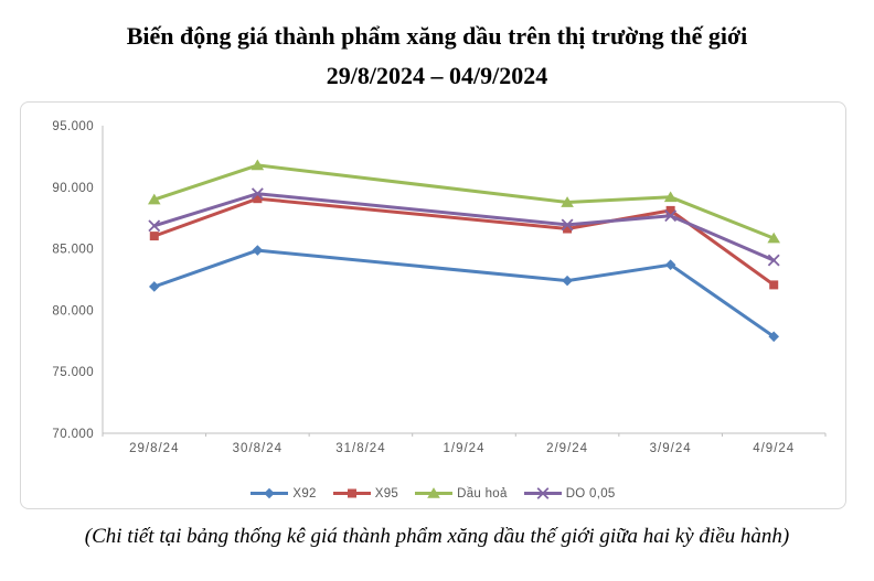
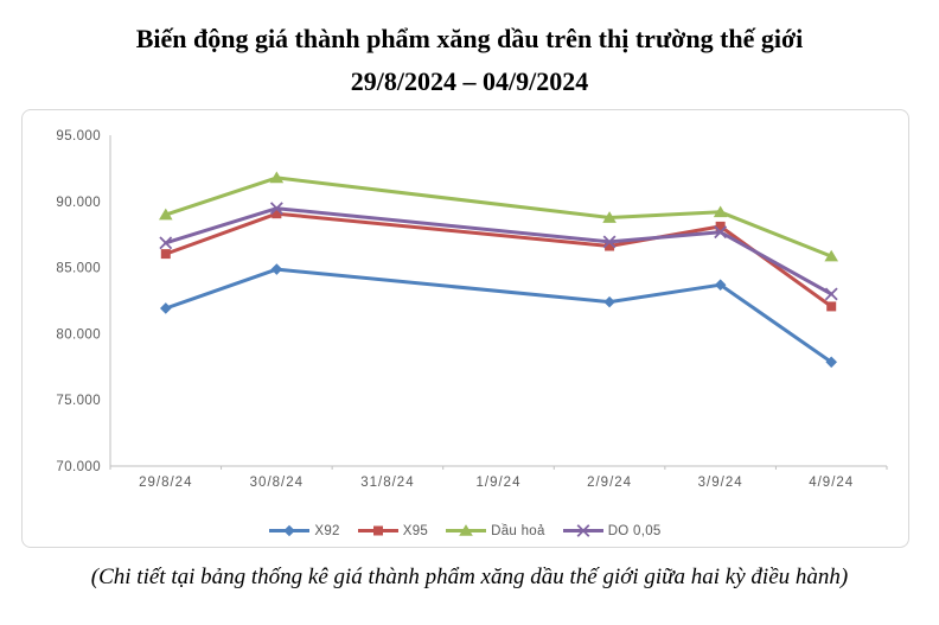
DO 0,05/4/9/24: 84100 -> 83000
